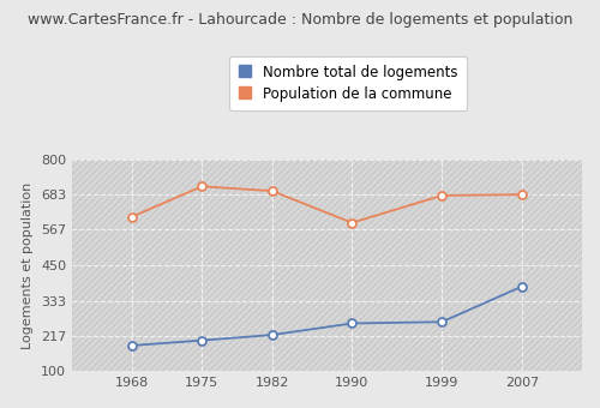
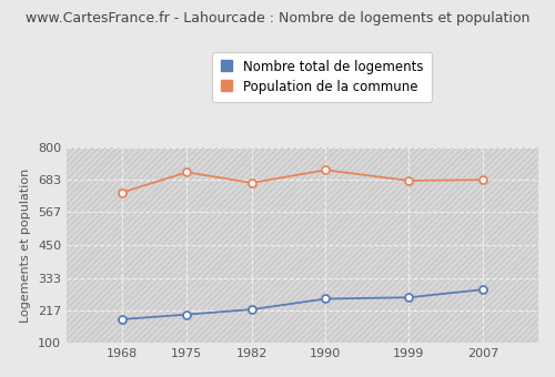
Population de la commune/1968: 610 -> 638
Population de la commune/1982: 695 -> 672
Population de la commune/1990: 590 -> 718
Nombre total de logements/2007: 380 -> 291
